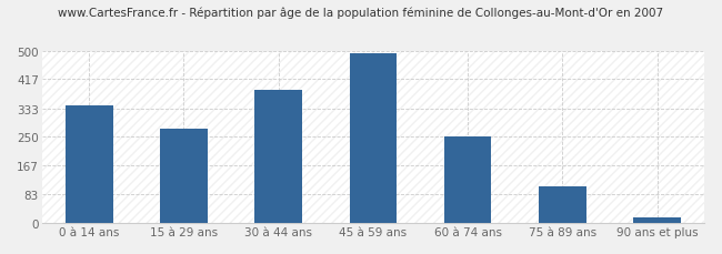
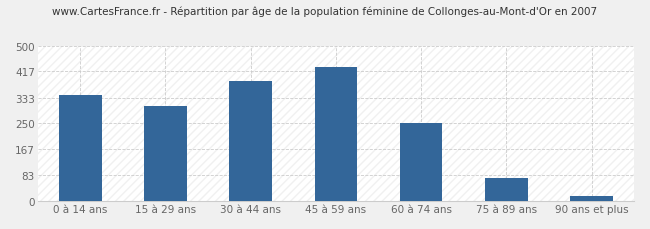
15 à 29 ans: 275 -> 305
45 à 59 ans: 492 -> 430
75 à 89 ans: 108 -> 75
